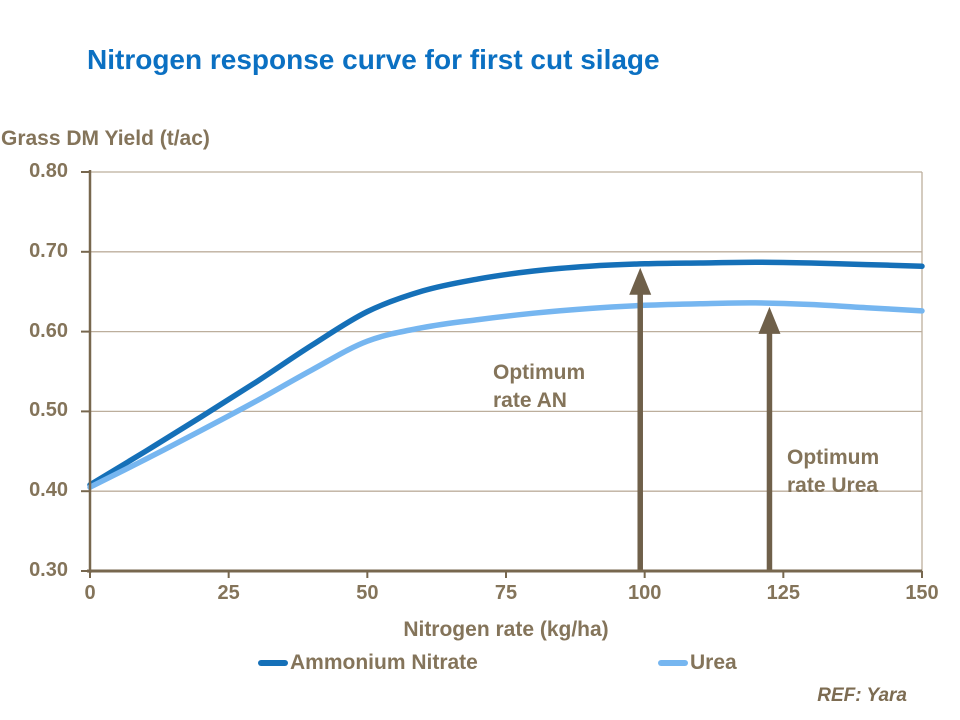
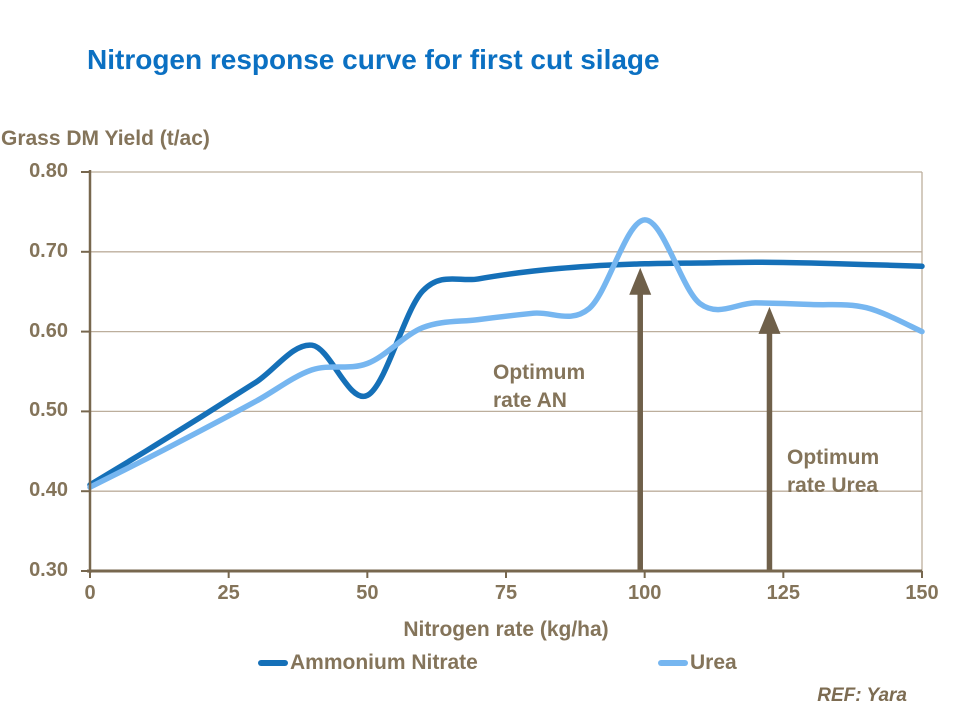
Ammonium Nitrate/50: 0.62 -> 0.52
Urea/50: 0.59 -> 0.56
Urea/100: 0.63 -> 0.74
Urea/150: 0.63 -> 0.60
